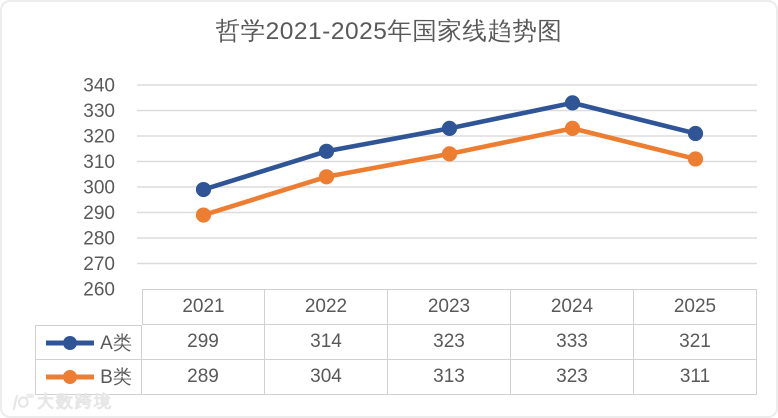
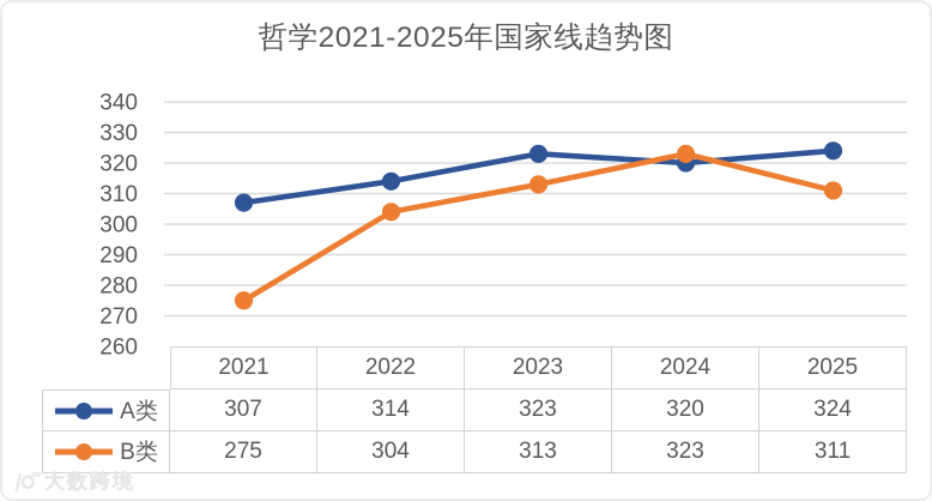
A类/2021: 299 -> 307
B类/2021: 289 -> 275
A类/2024: 333 -> 320
A类/2025: 321 -> 324
